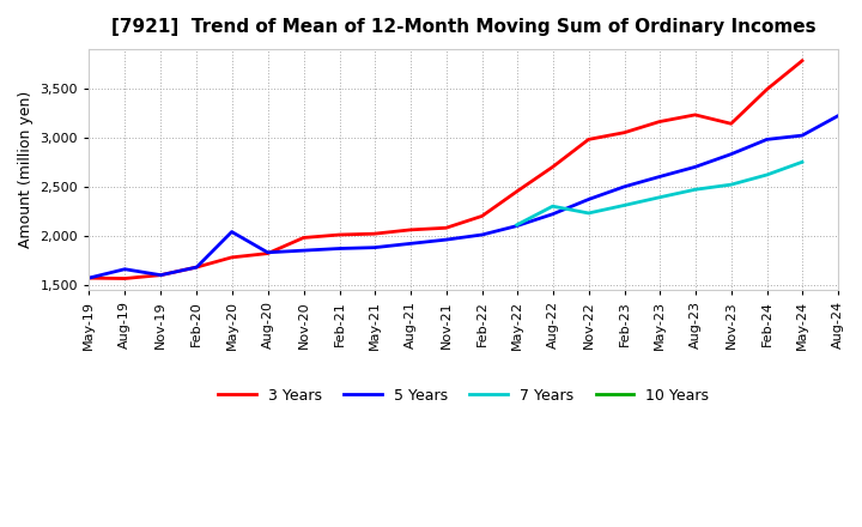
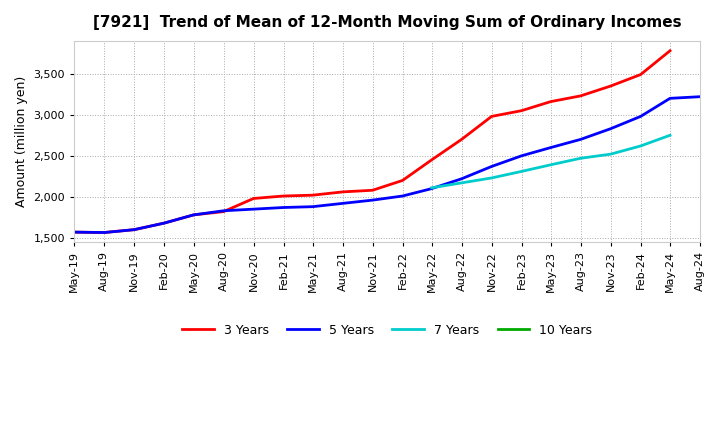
5 Years/Aug-19: 1,660 -> 1,560
5 Years/May-20: 2,040 -> 1,780
7 Years/Aug-22: 2,300 -> 2,170
3 Years/Nov-23: 3,140 -> 3,350
5 Years/May-24: 3,020 -> 3,200
